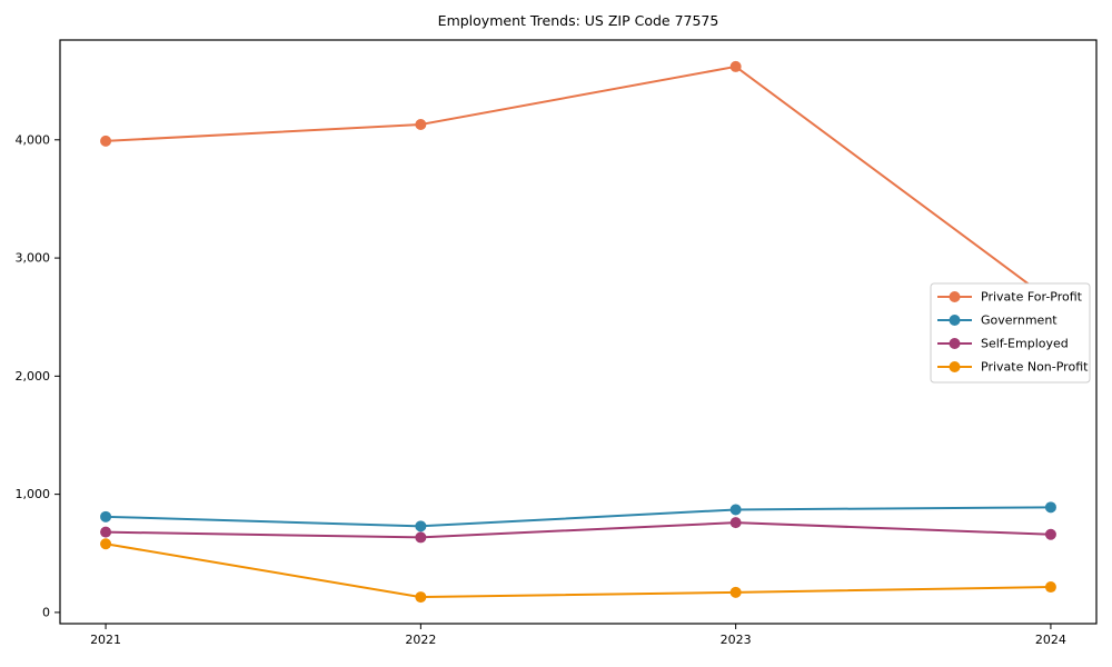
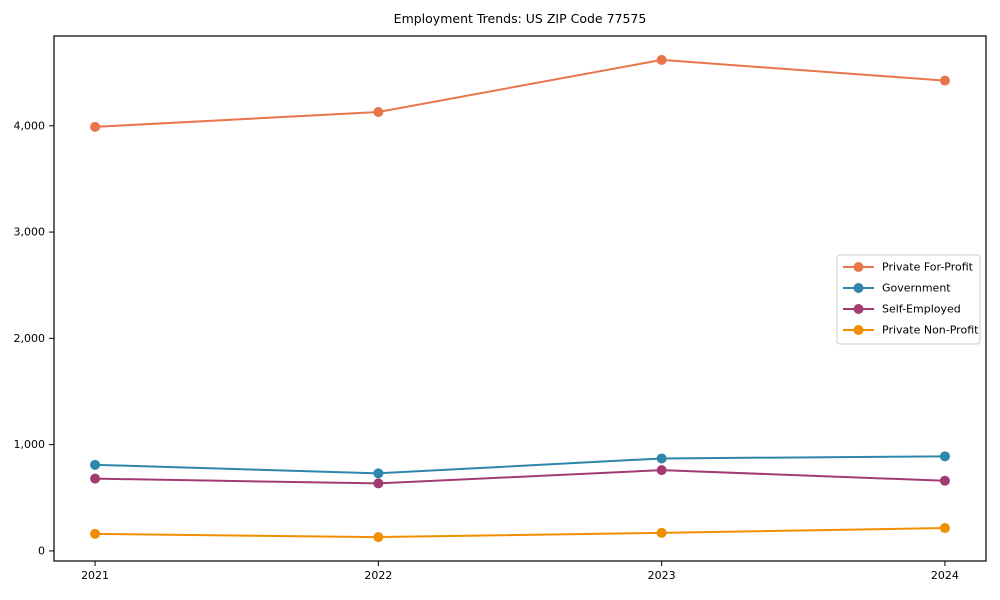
Private Non-Profit/2021: 580 -> 160
Private For-Profit/2024: 2640 -> 4420
